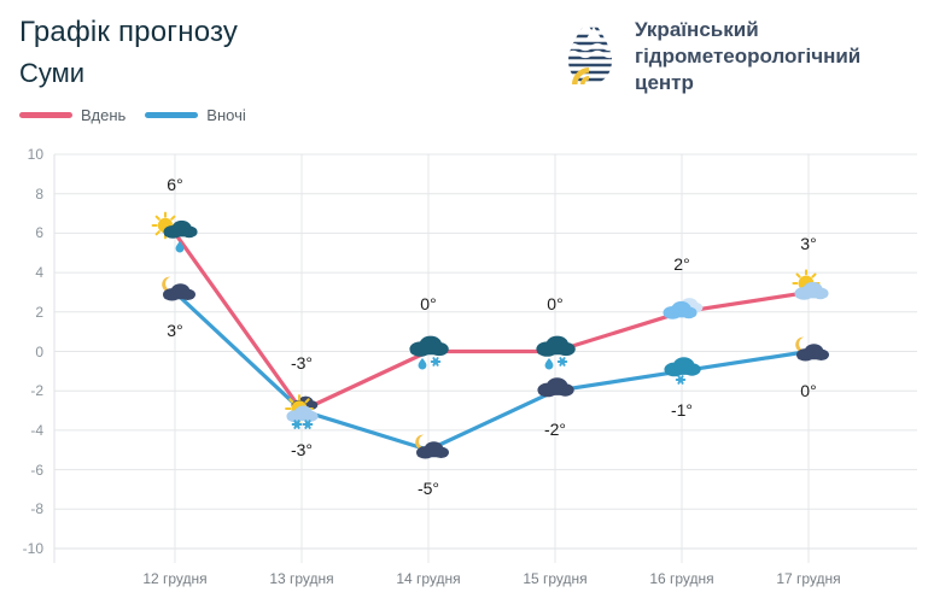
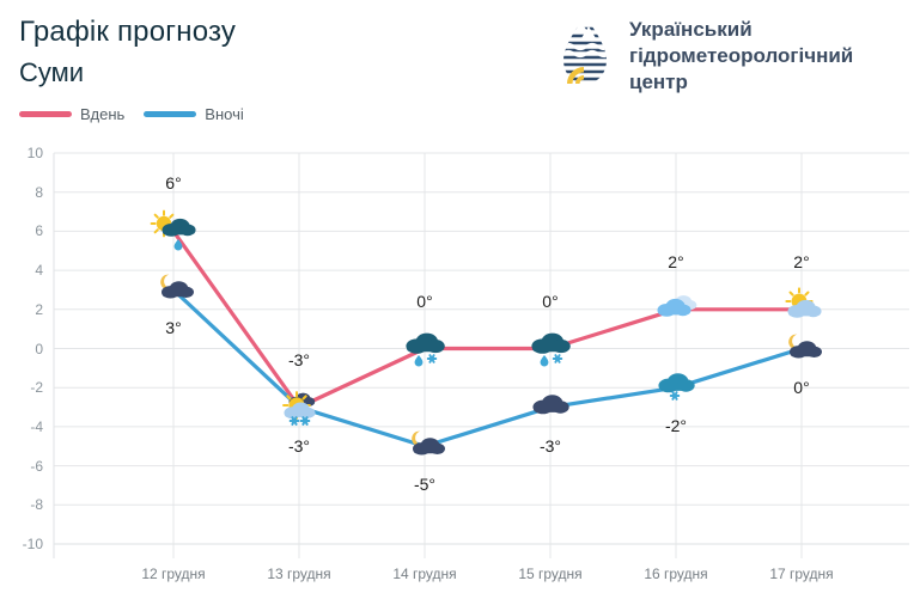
Вночі/15 грудня: -2° -> -3°
Вночі/16 грудня: -1° -> -2°
Вдень/17 грудня: 3° -> 2°
